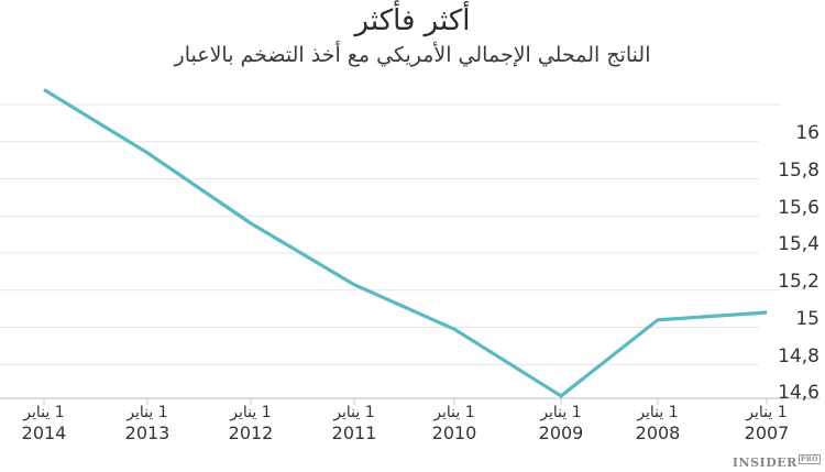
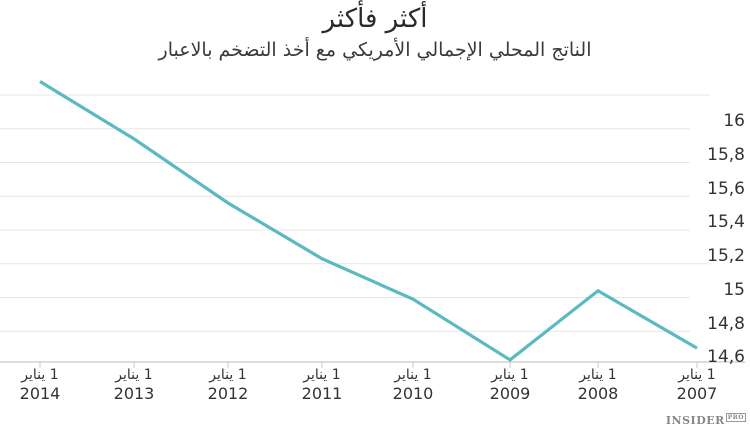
1 يناير 2007: 14,88 -> 14,50
